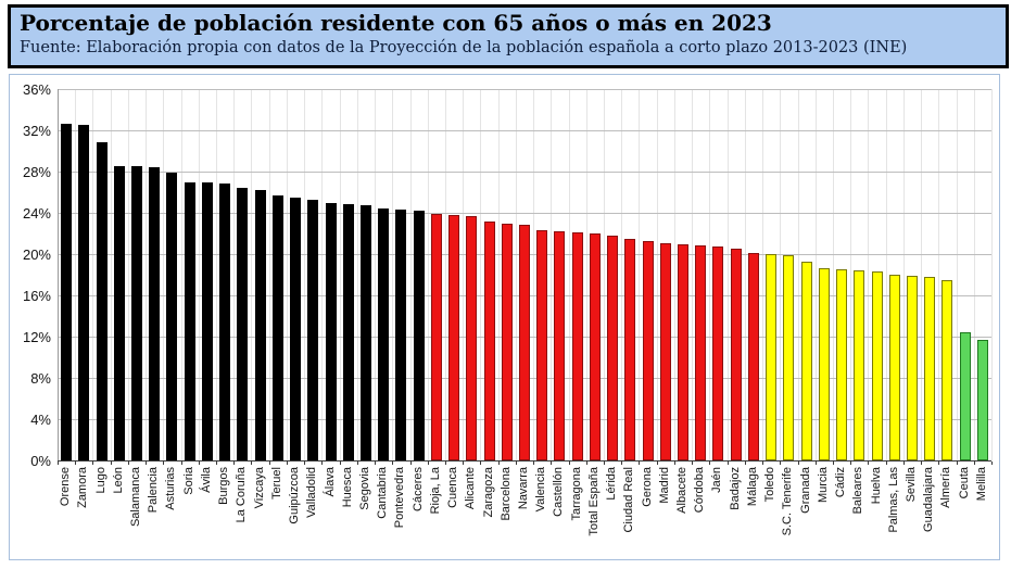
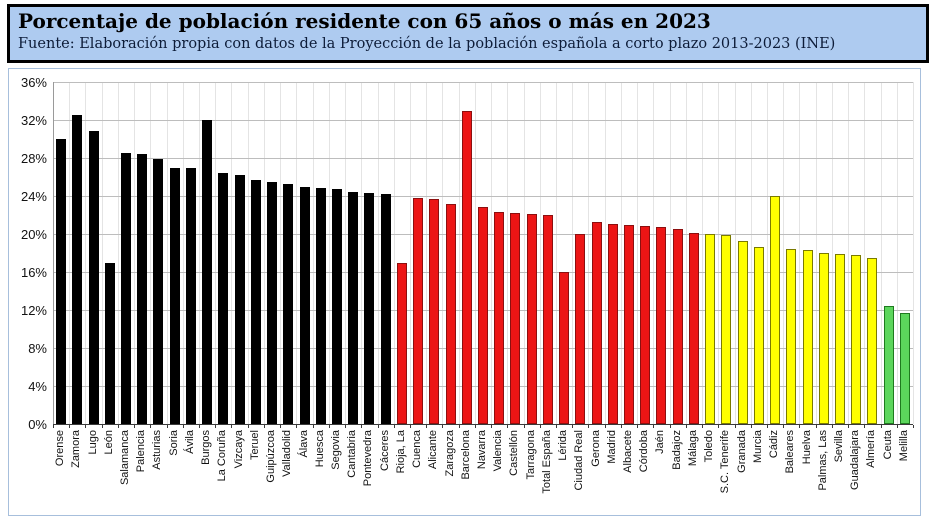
Orense: 33% -> 30%
León: 28% -> 17%
Burgos: 27% -> 32%
Rioja, La: 24% -> 17%
Barcelona: 23% -> 33%
Lérida: 22% -> 16%
Ciudad Real: 22% -> 20%
Cádiz: 18% -> 24%
